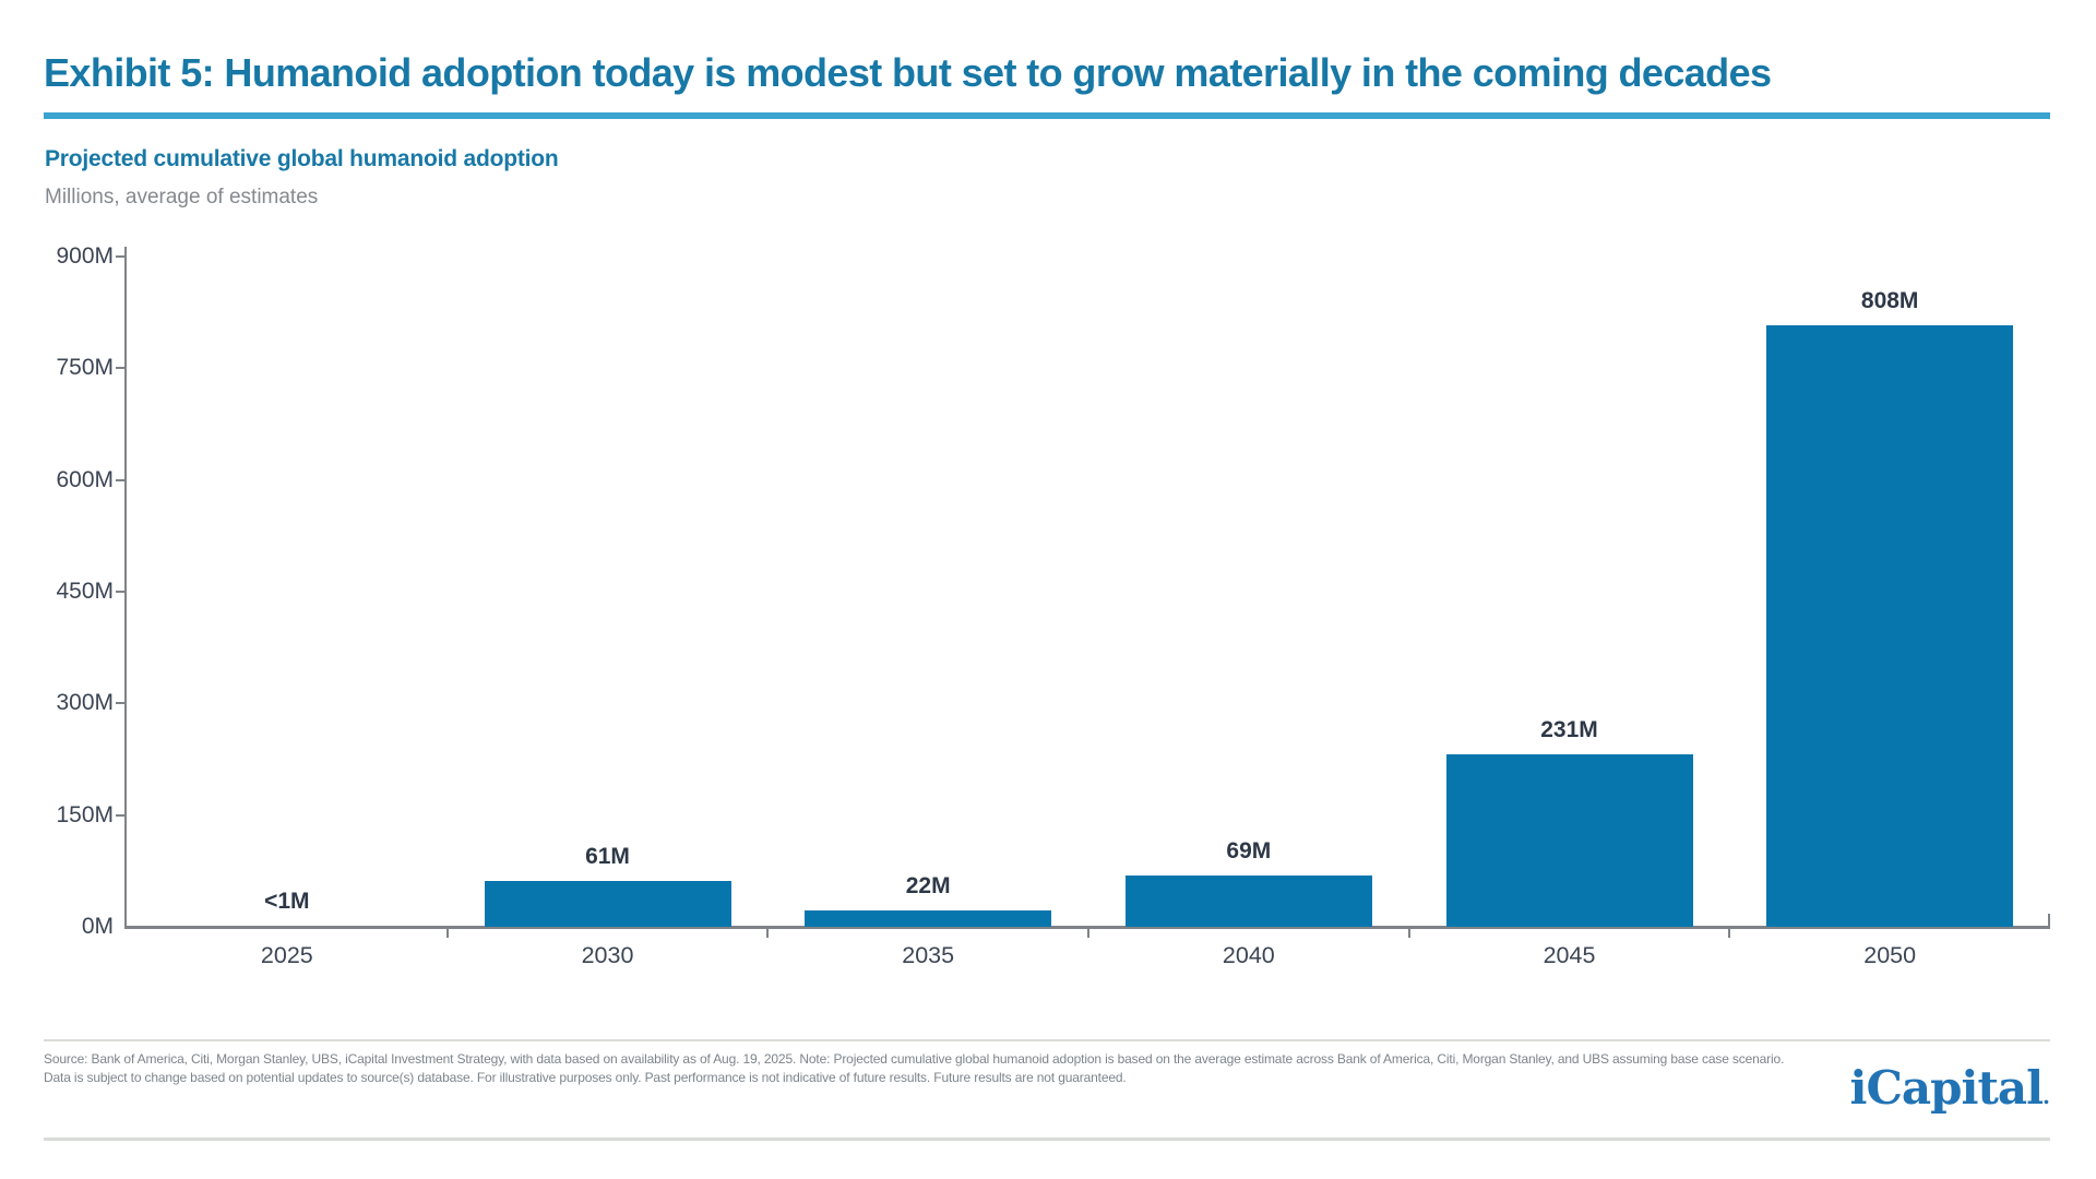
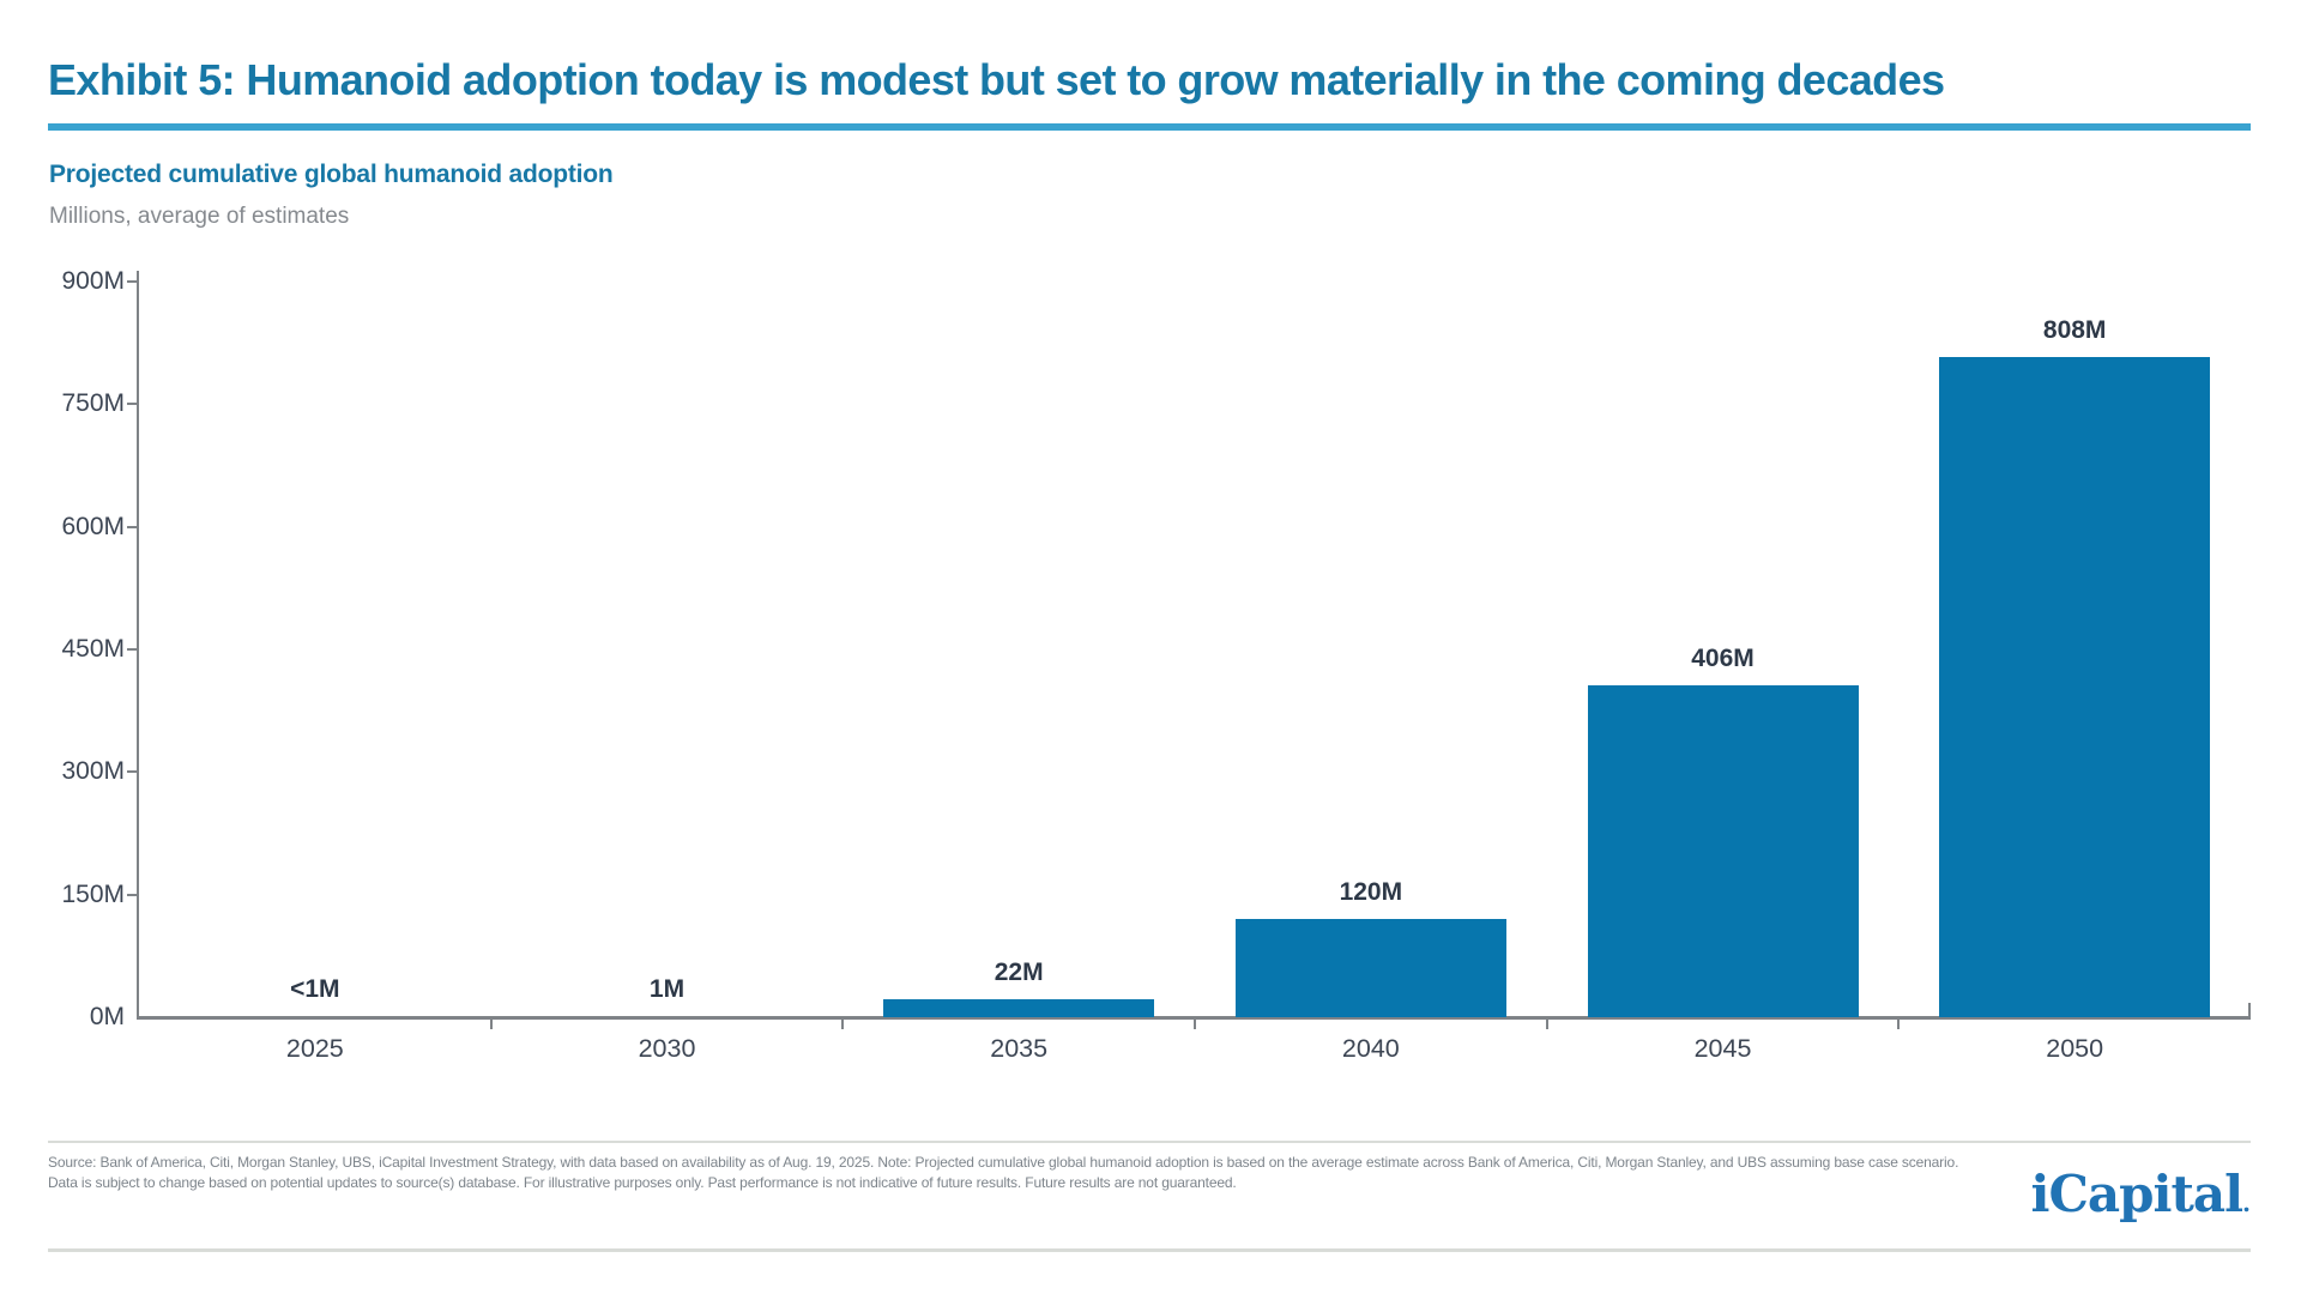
2030: 61M -> 1M
2040: 69M -> 120M
2045: 231M -> 406M
